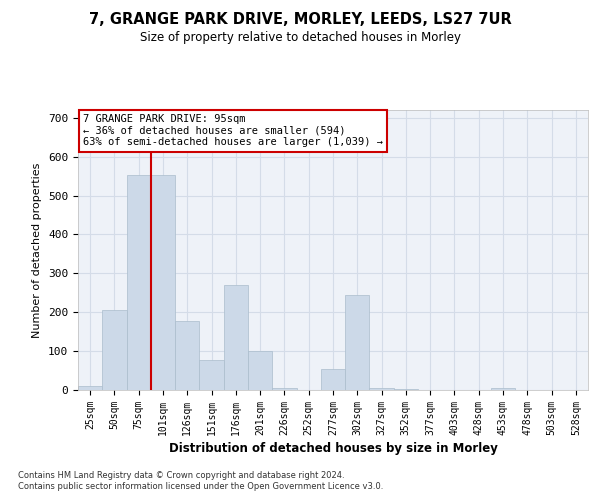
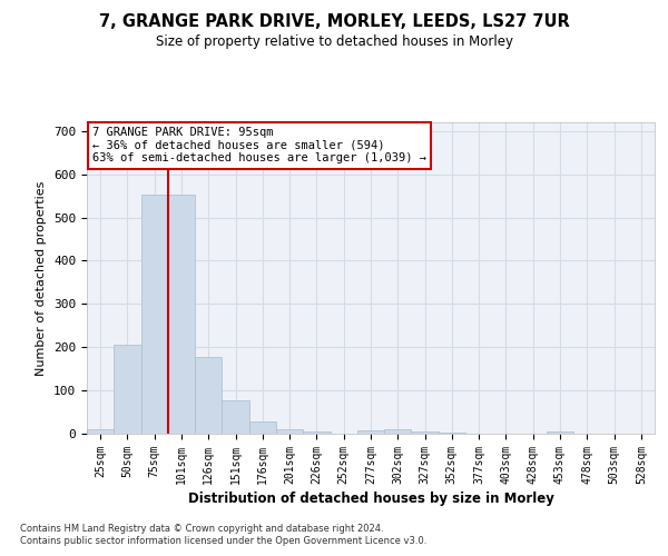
176sqm: 270 -> 28
201sqm: 100 -> 10
277sqm: 55 -> 9
302sqm: 245 -> 10
